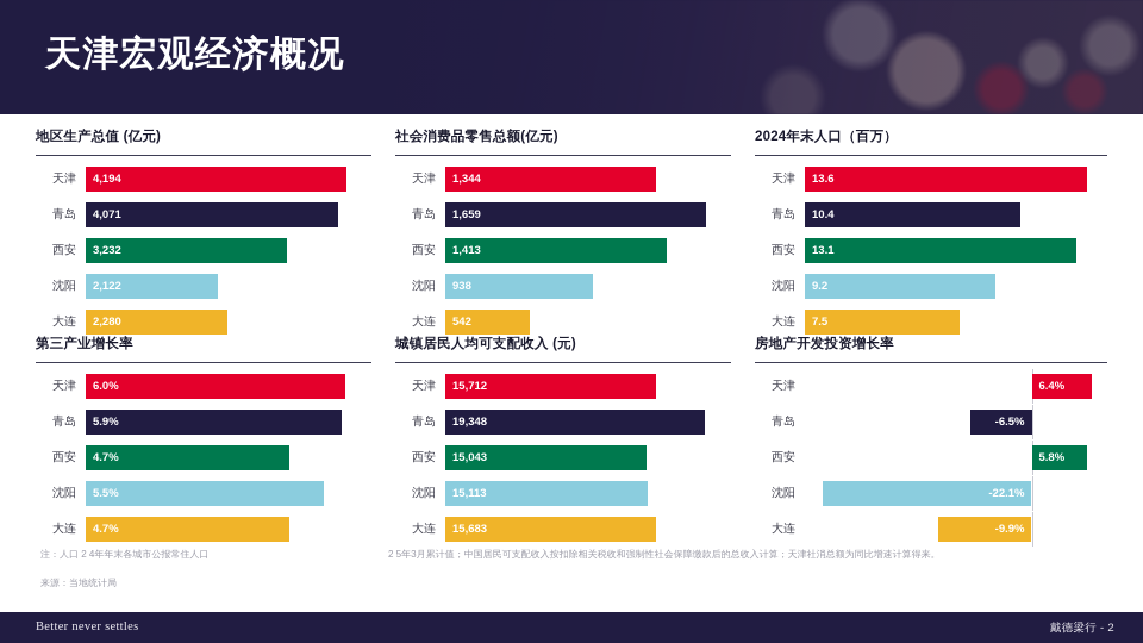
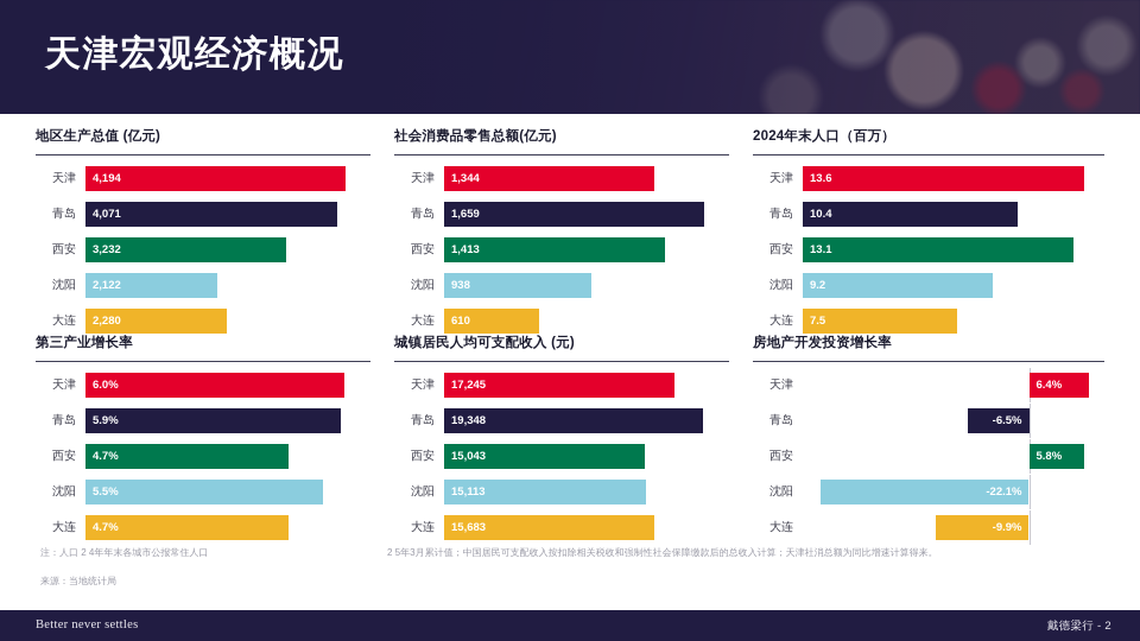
社会消费品零售总额(亿元)/大连: 542 -> 610
城镇居民人均可支配收入 (元)/天津: 15,712 -> 17,245
